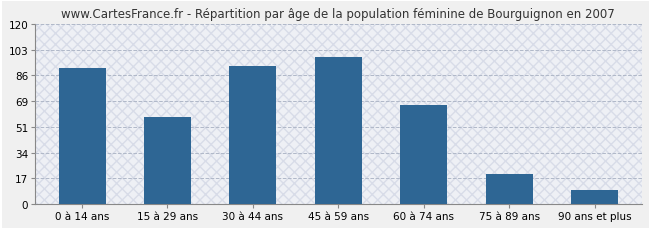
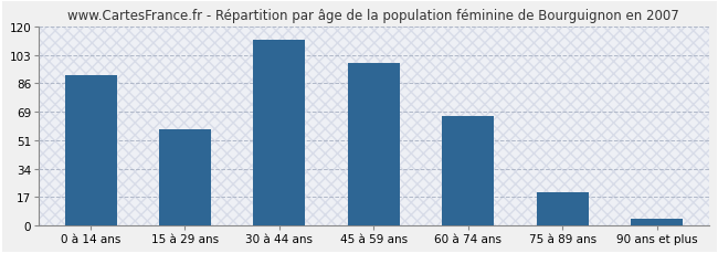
30 à 44 ans: 92 -> 112
90 ans et plus: 9 -> 4
